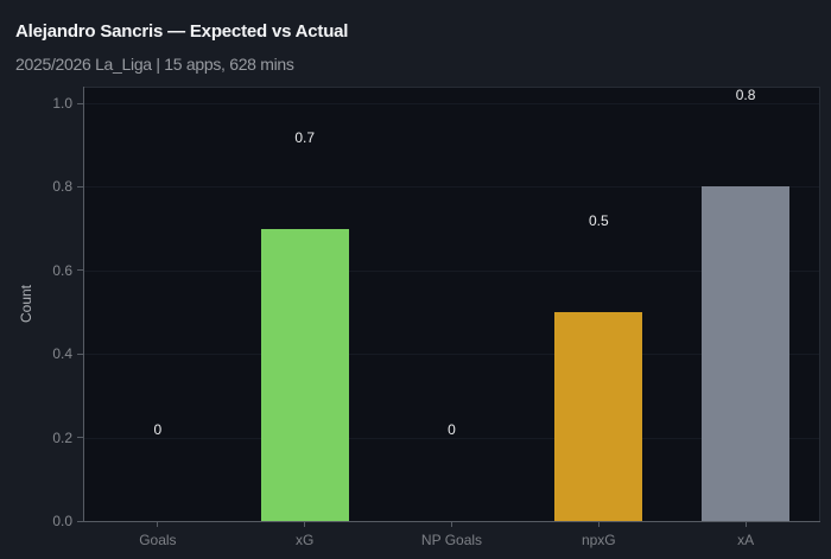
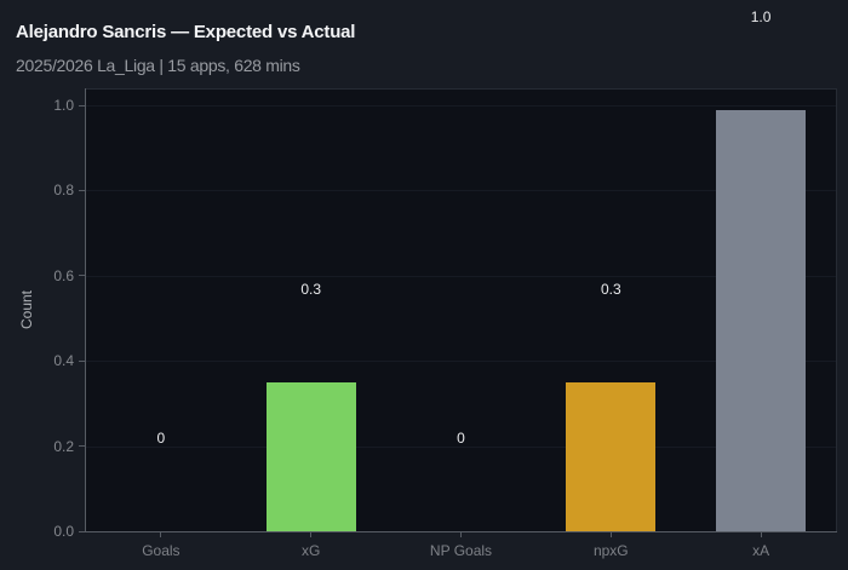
xG: 0.7 -> 0.3
npxG: 0.5 -> 0.3
xA: 0.8 -> 1.0
